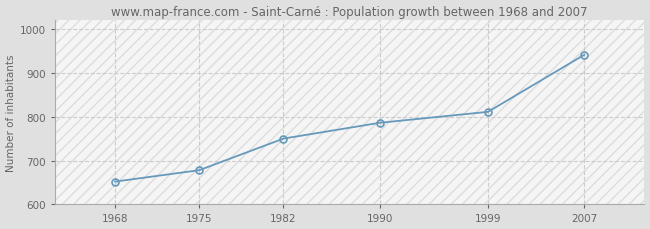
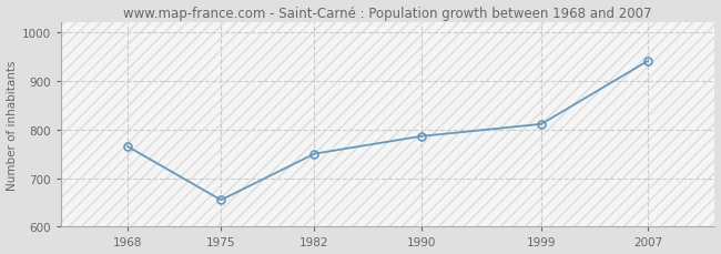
1968: 652 -> 765
1975: 678 -> 655
